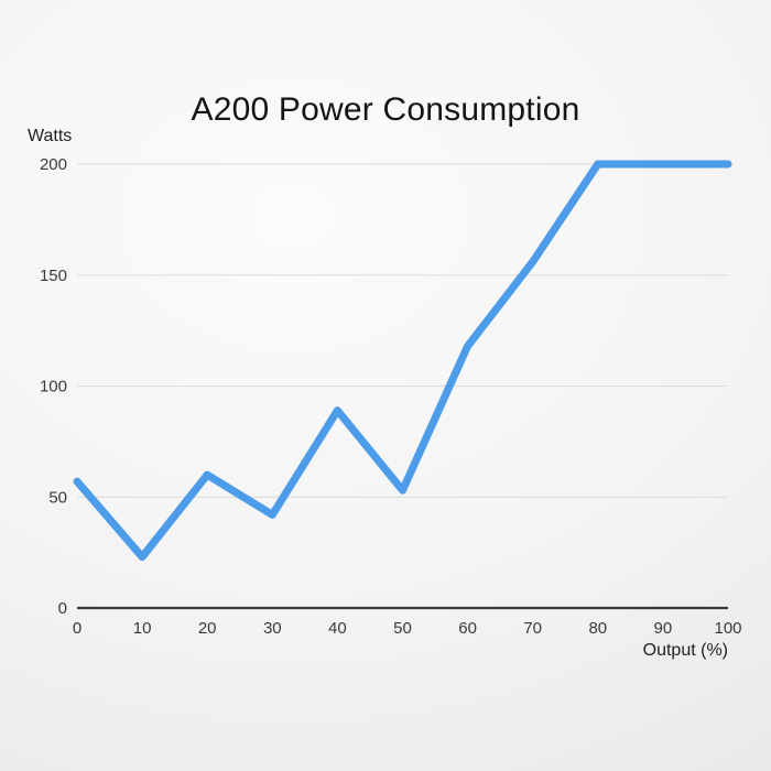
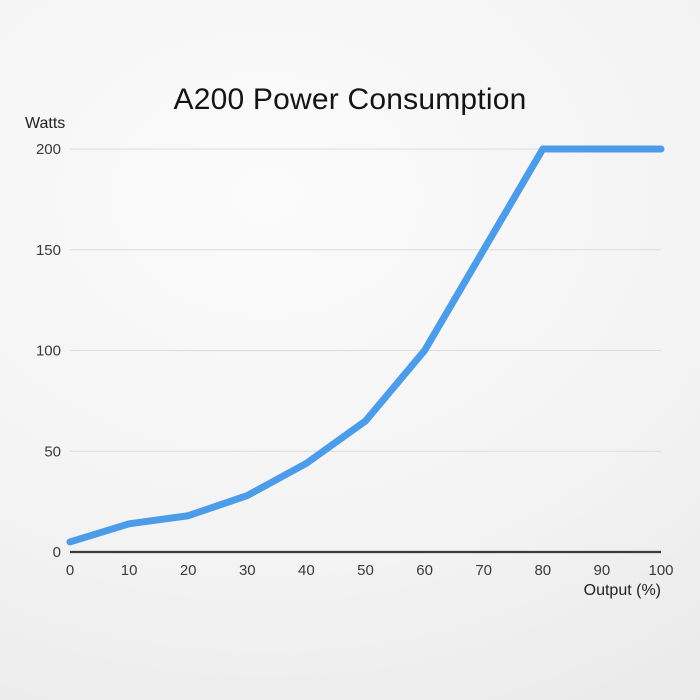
0: 57 -> 5
10: 23 -> 14
20: 60 -> 18
30: 42 -> 28
40: 89 -> 44
50: 53 -> 65
60: 118 -> 100
70: 156 -> 150
